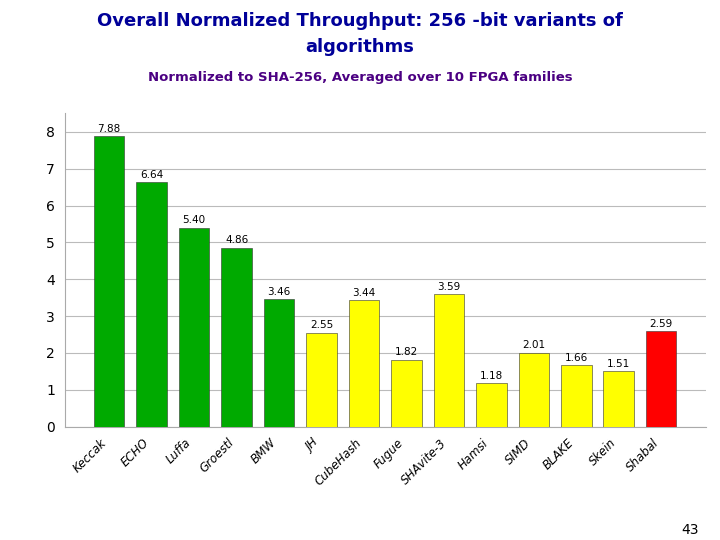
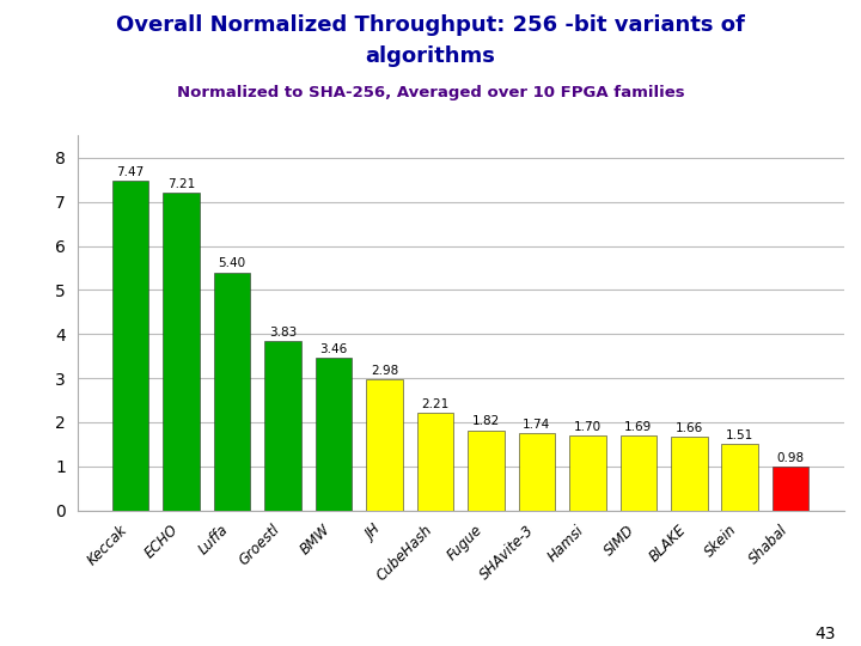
Keccak: 7.88 -> 7.47
ECHO: 6.64 -> 7.21
Groestl: 4.86 -> 3.83
JH: 2.55 -> 2.98
CubeHash: 3.44 -> 2.21
SHAvite-3: 3.59 -> 1.74
Hamsi: 1.18 -> 1.70
SIMD: 2.01 -> 1.69
Shabal: 2.59 -> 0.98
